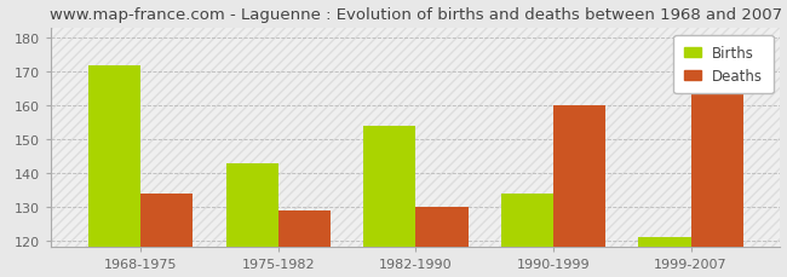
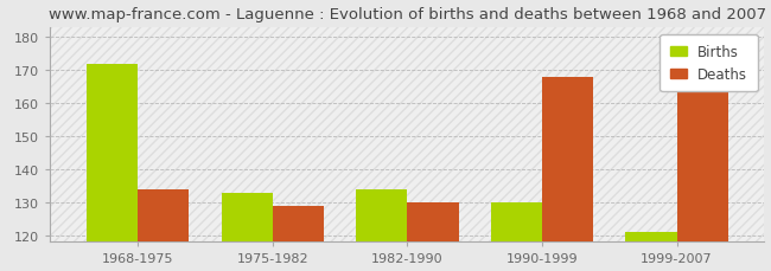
Births/1975-1982: 143 -> 133
Births/1982-1990: 154 -> 134
Births/1990-1999: 134 -> 130
Deaths/1990-1999: 160 -> 168
